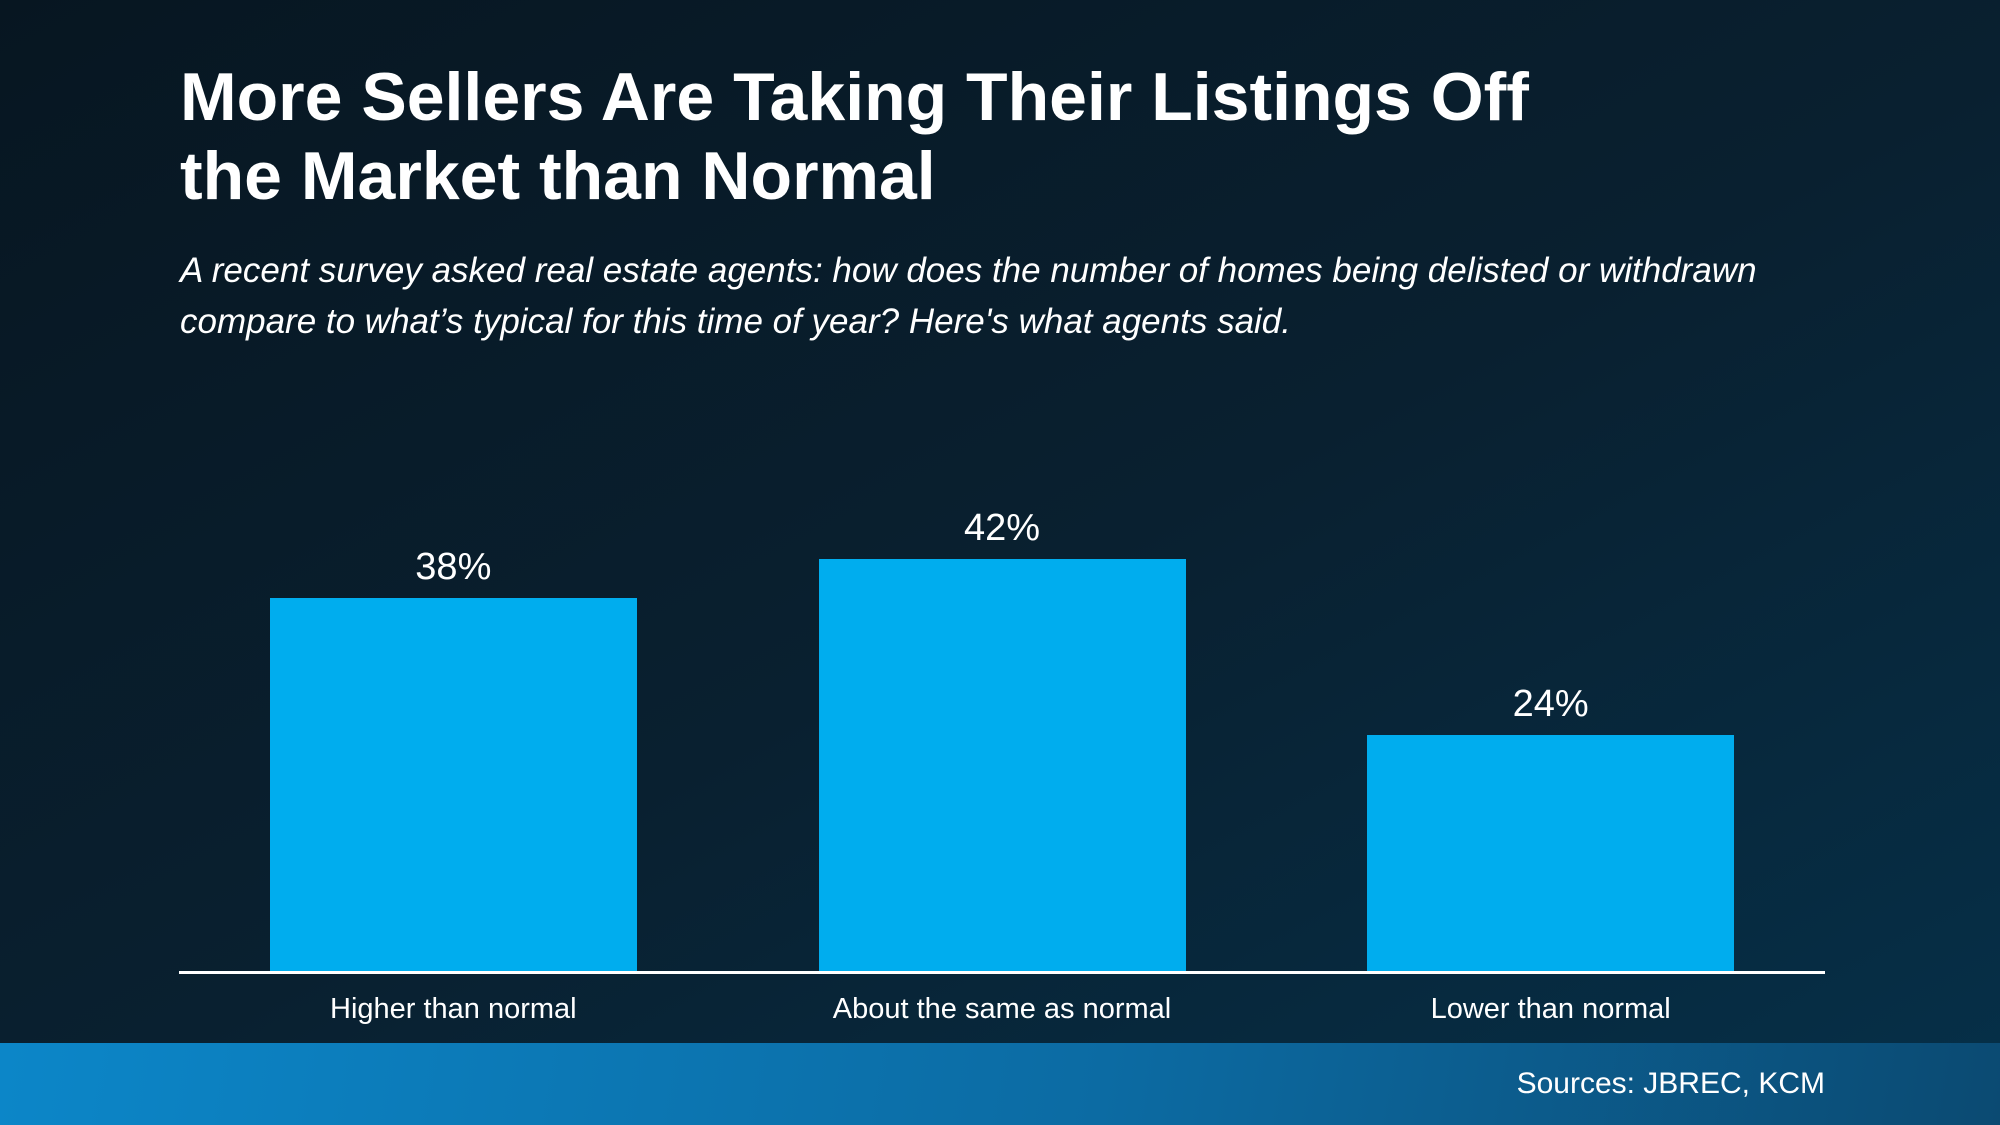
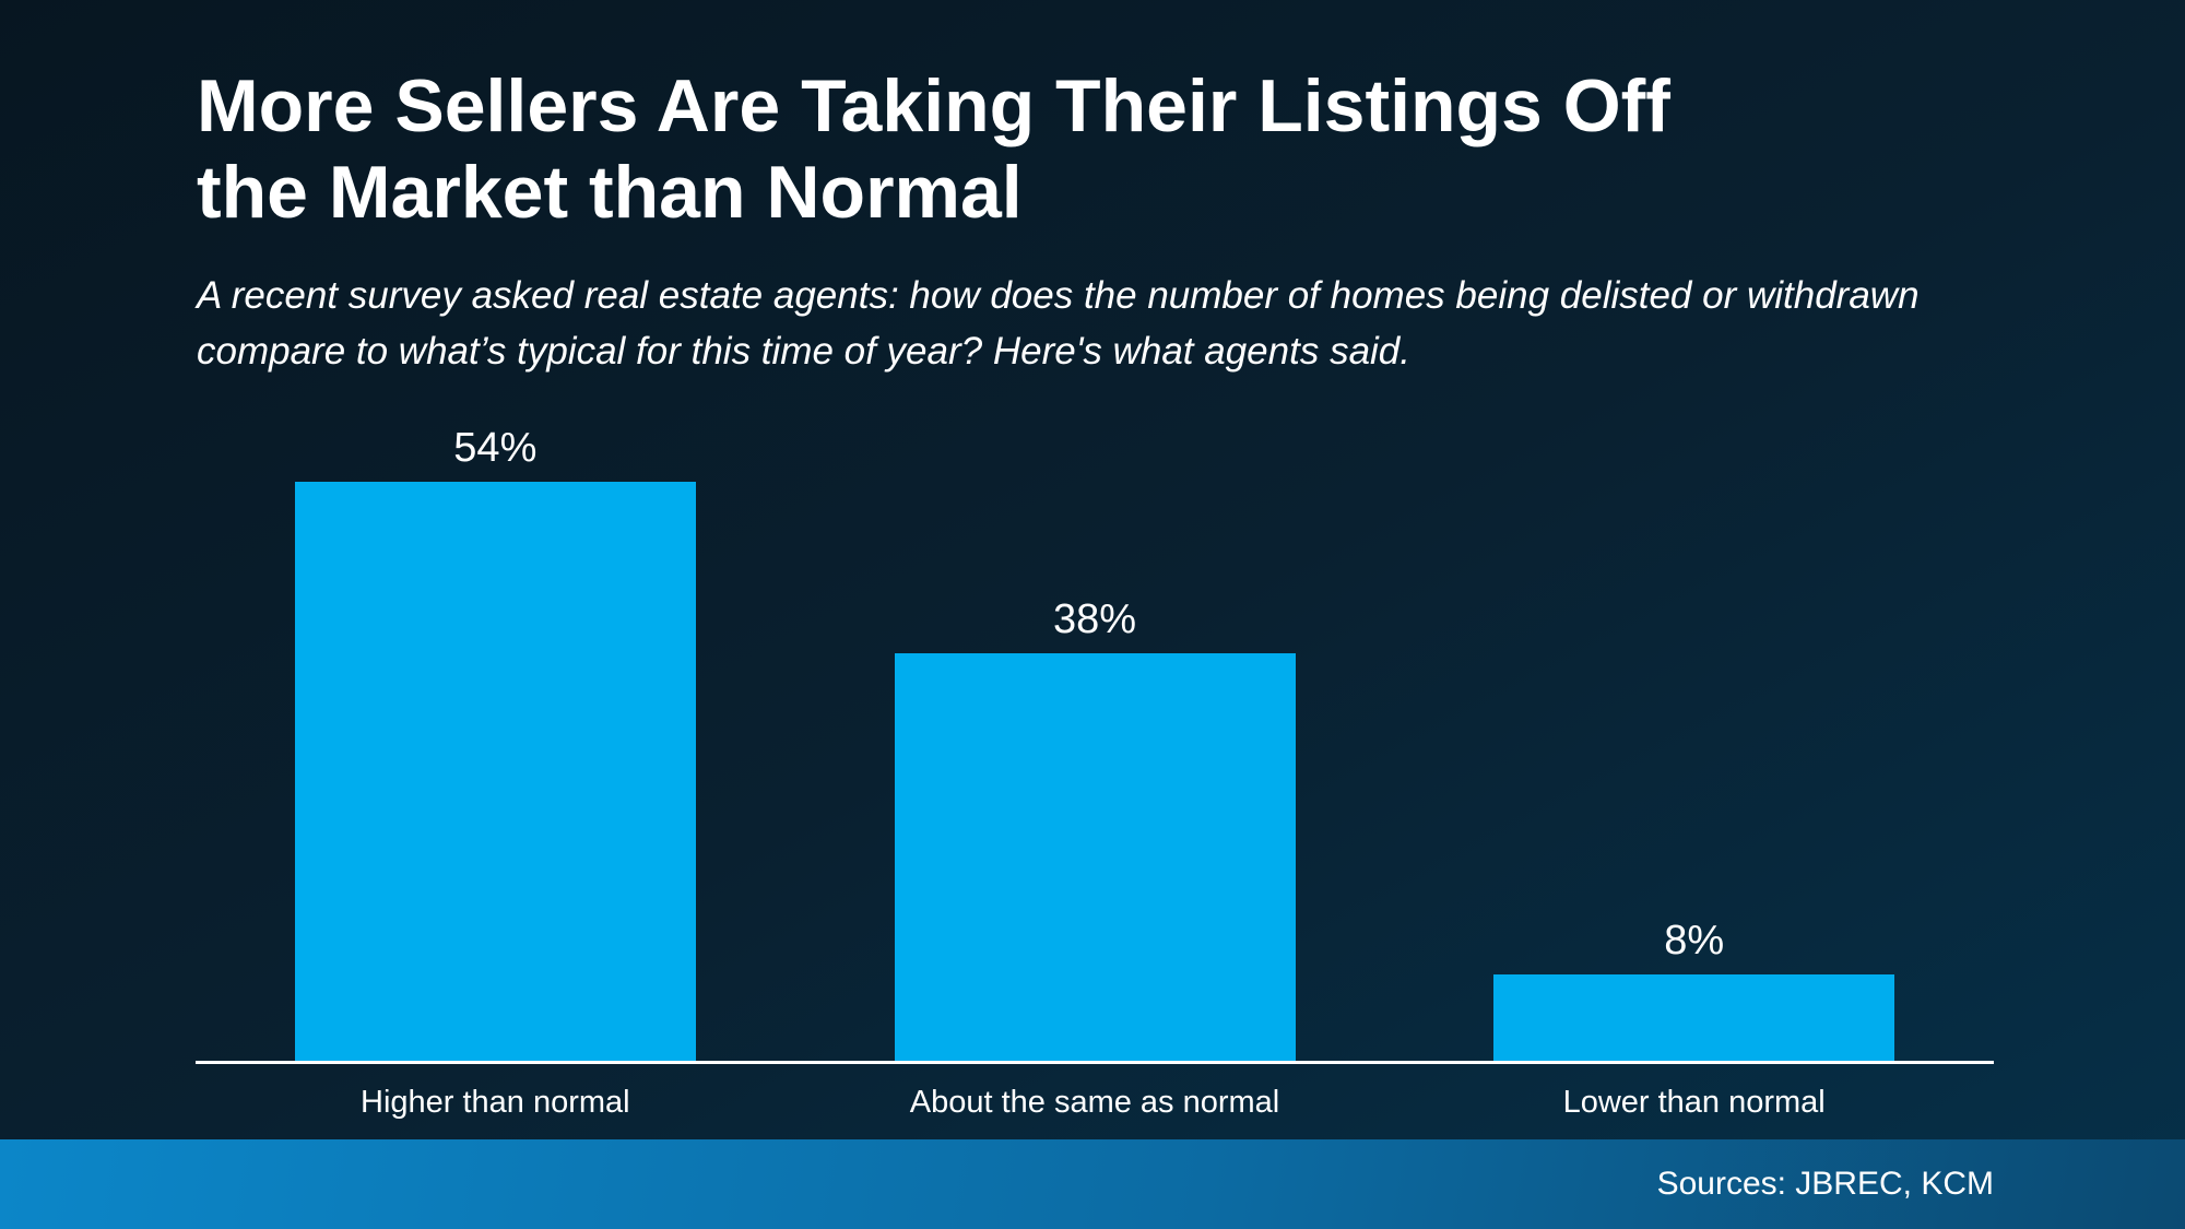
Higher than normal: 38% -> 54%
About the same as normal: 42% -> 38%
Lower than normal: 24% -> 8%
